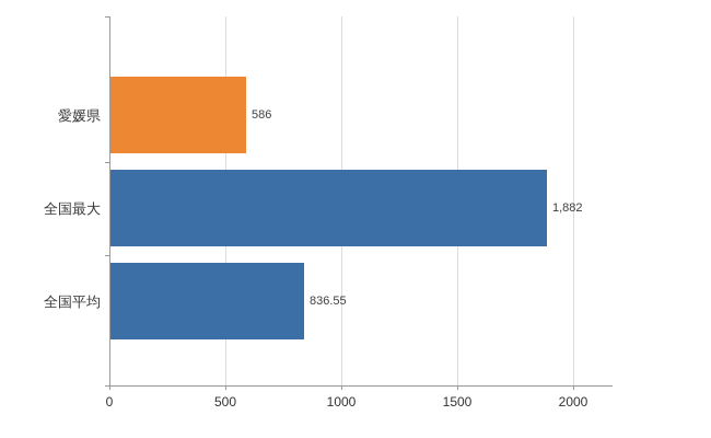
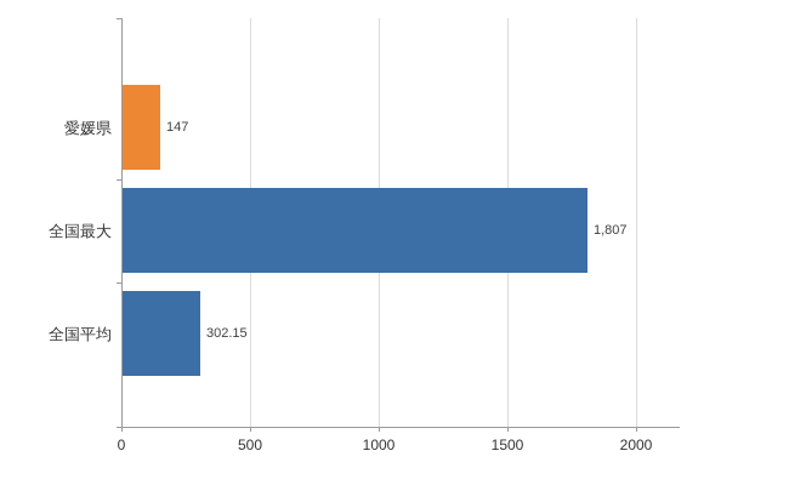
愛媛県: 586 -> 147
全国最大: 1,882 -> 1,807
全国平均: 836.55 -> 302.15
